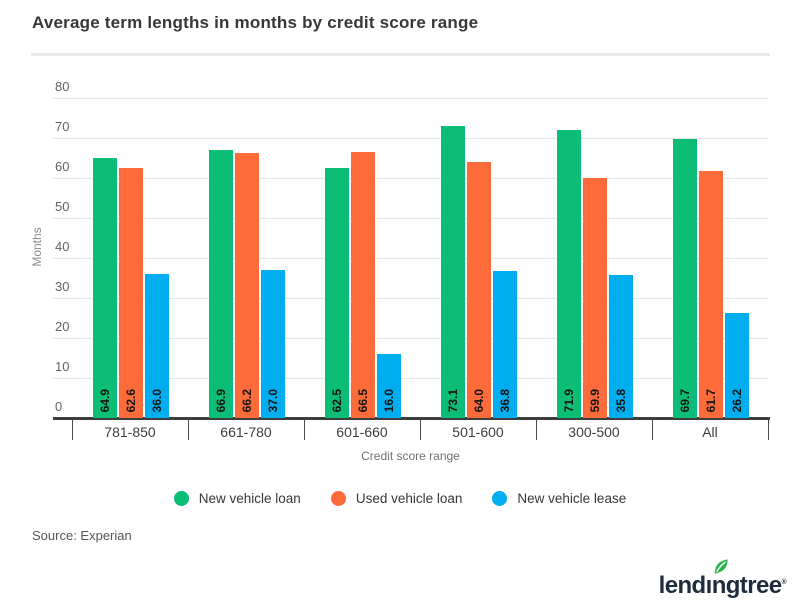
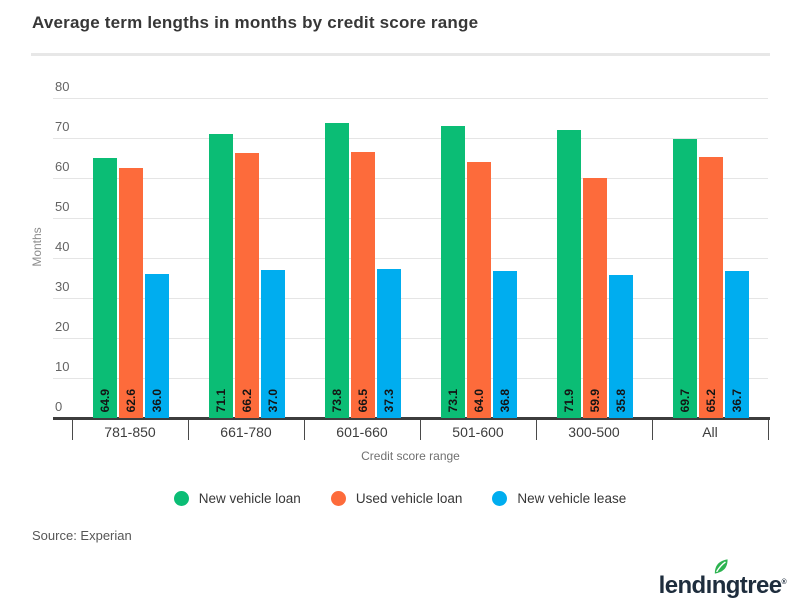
New vehicle loan/661-780: 66.9 -> 71.1
New vehicle loan/601-660: 62.5 -> 73.8
New vehicle lease/601-660: 16.0 -> 37.3
Used vehicle loan/All: 61.7 -> 65.2
New vehicle lease/All: 26.2 -> 36.7
